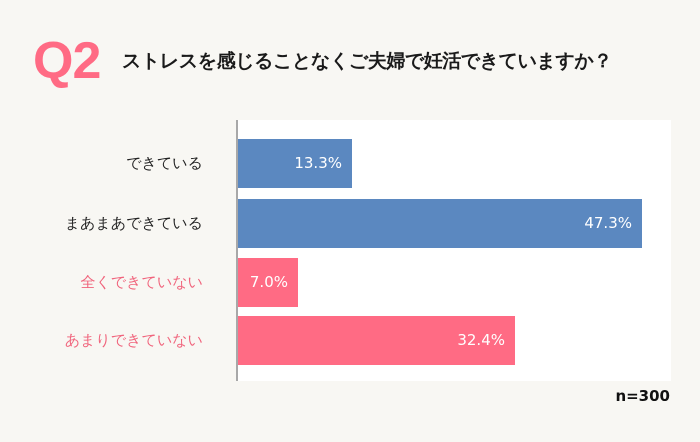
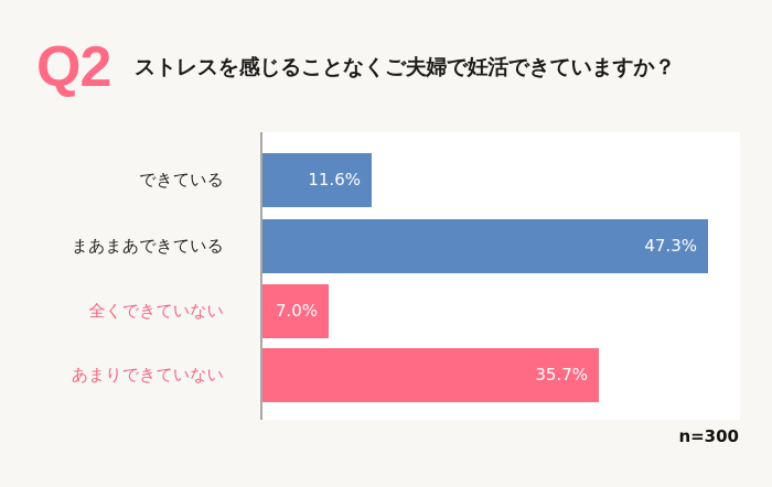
できている: 13.3% -> 11.6%
あまりできていない: 32.4% -> 35.7%
